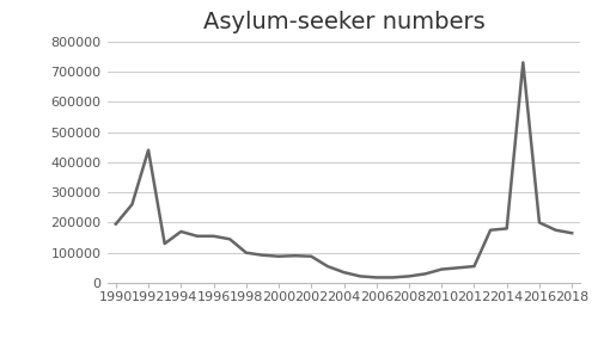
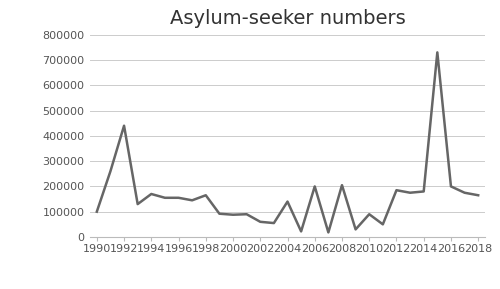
1990: 195000 -> 100000
1998: 100000 -> 165000
2002: 88000 -> 60000
2004: 35000 -> 140000
2006: 18000 -> 200000
2008: 22000 -> 205000
2010: 45000 -> 90000
2012: 55000 -> 185000
